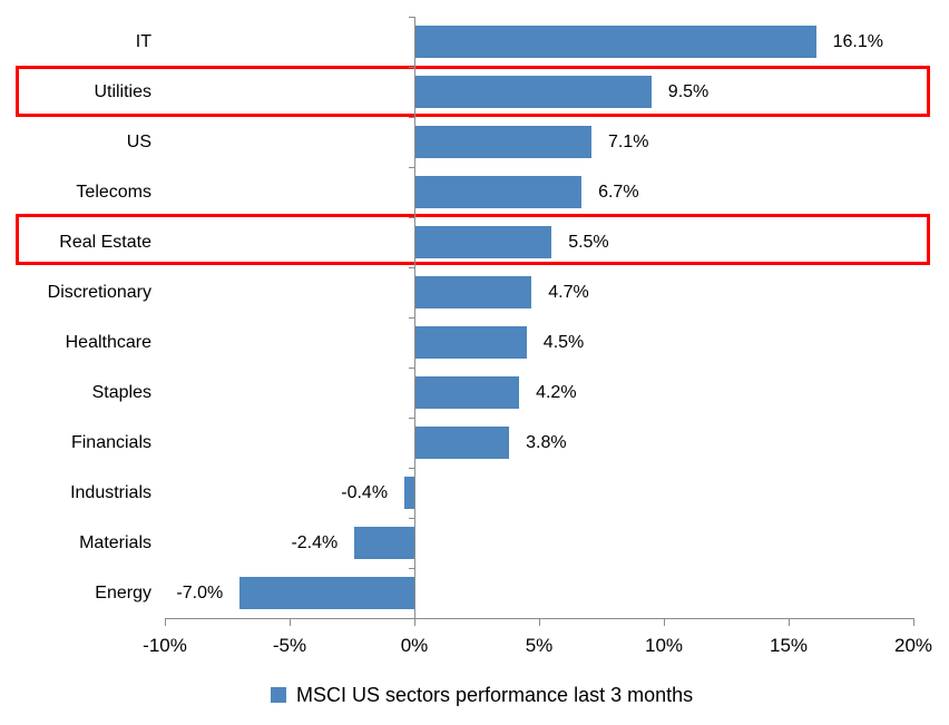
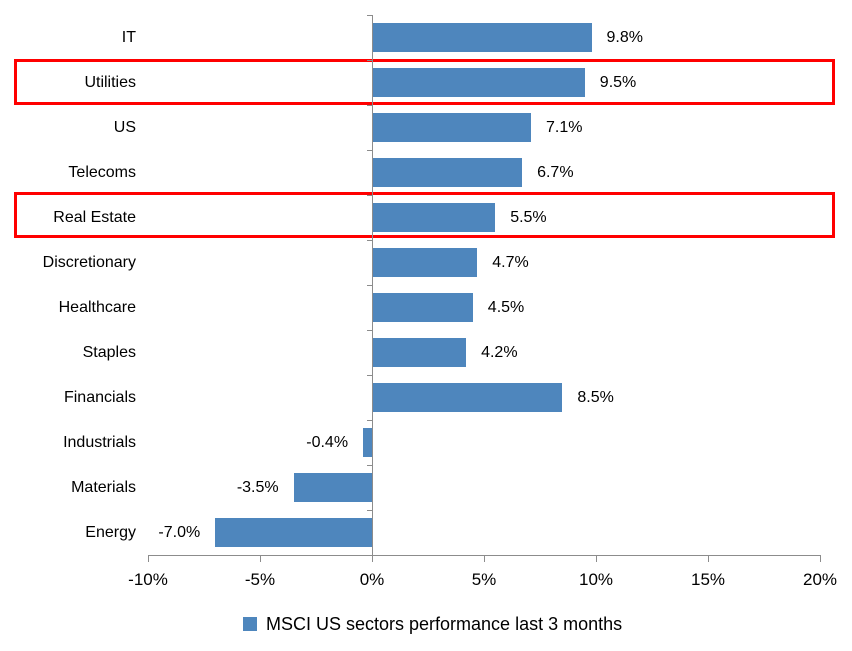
IT: 16.1% -> 9.8%
Financials: 3.8% -> 8.5%
Materials: -2.4% -> -3.5%
